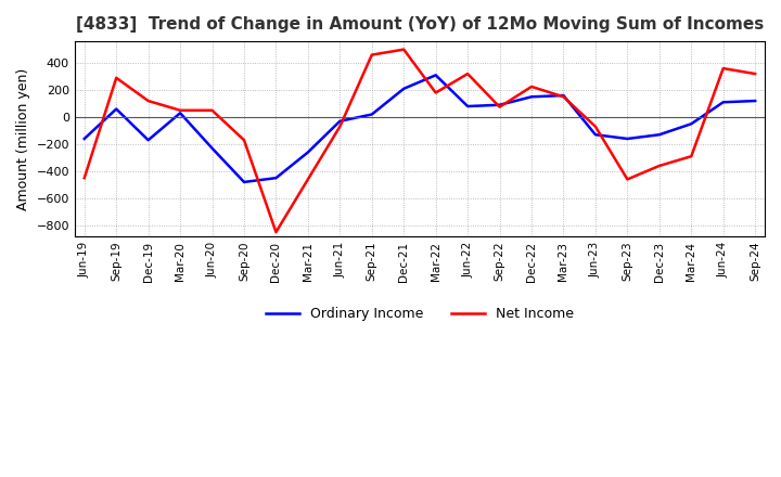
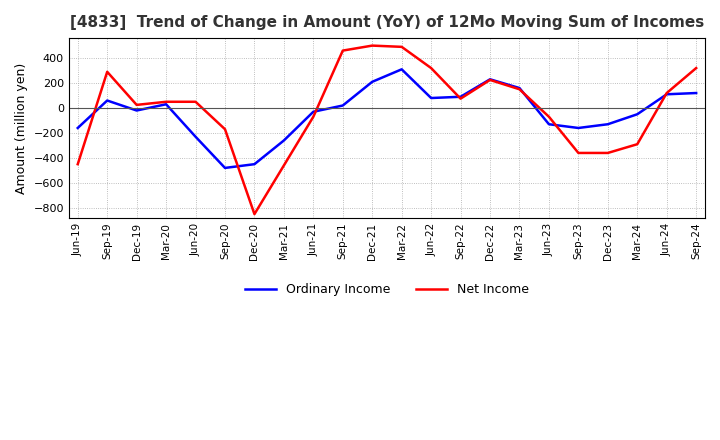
Ordinary Income/Dec-19: -170 -> -20
Net Income/Dec-19: 120 -> 20
Net Income/Mar-22: 180 -> 490
Ordinary Income/Dec-22: 150 -> 230
Net Income/Sep-23: -460 -> -360
Net Income/Jun-24: 360 -> 120
